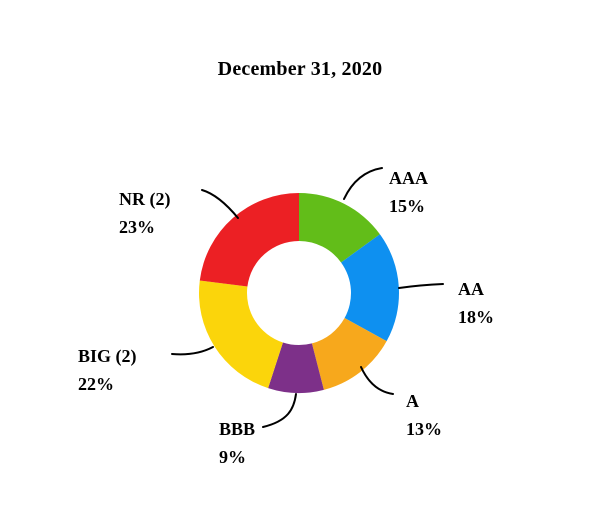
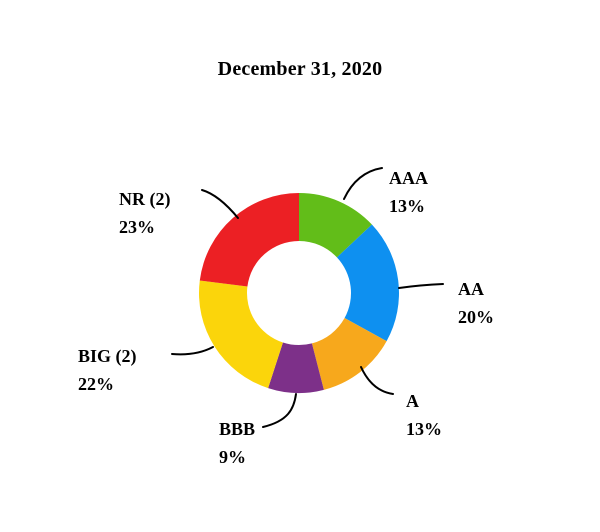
AAA: 15% -> 13%
AA: 18% -> 20%
